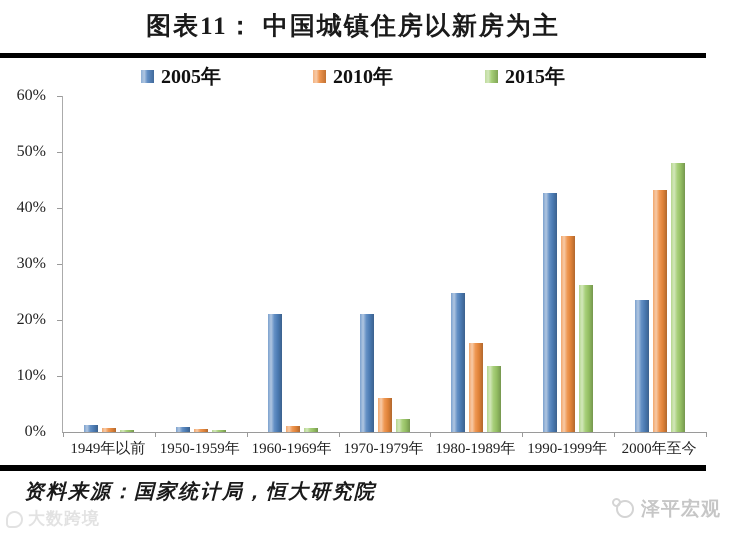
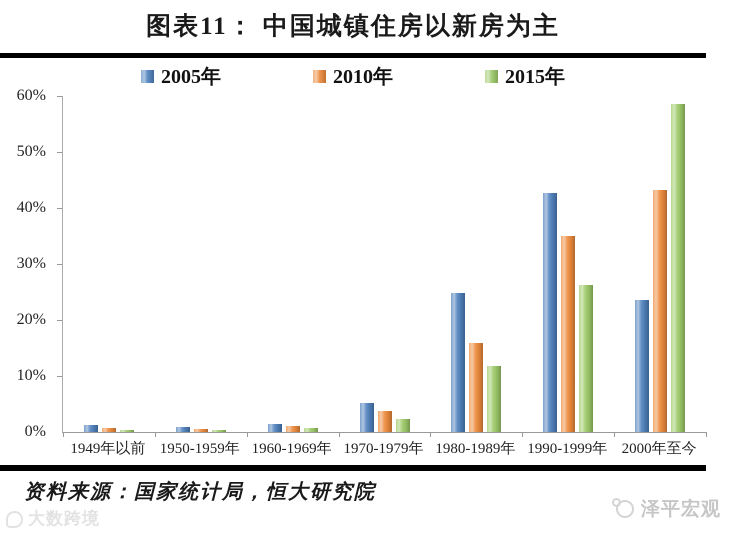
2005年/1960-1969年: 21% -> 1%
2005年/1970-1979年: 21% -> 5%
2010年/1970-1979年: 6% -> 4%
2015年/2000年至今: 48% -> 59%
